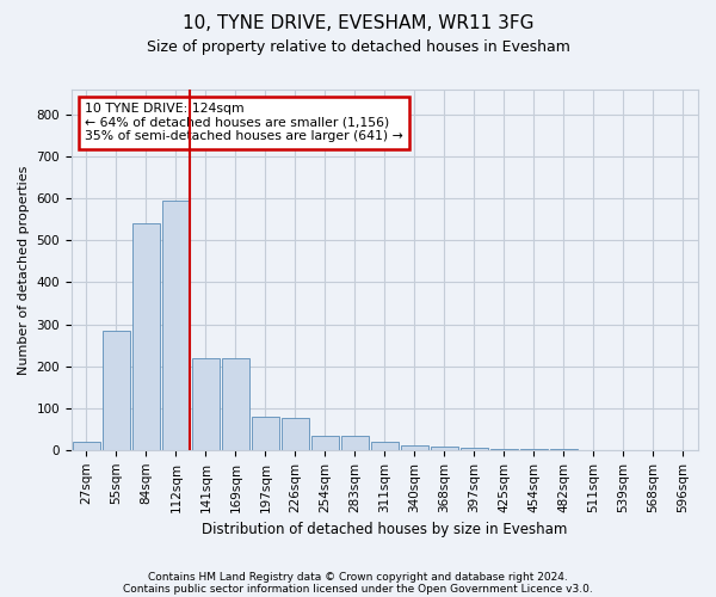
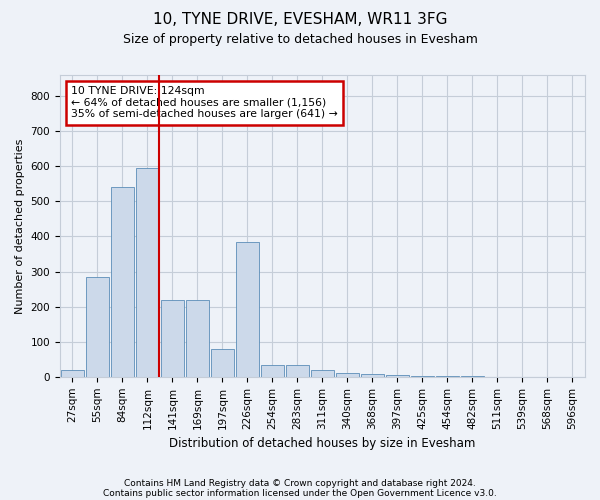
226sqm: 75 -> 385
